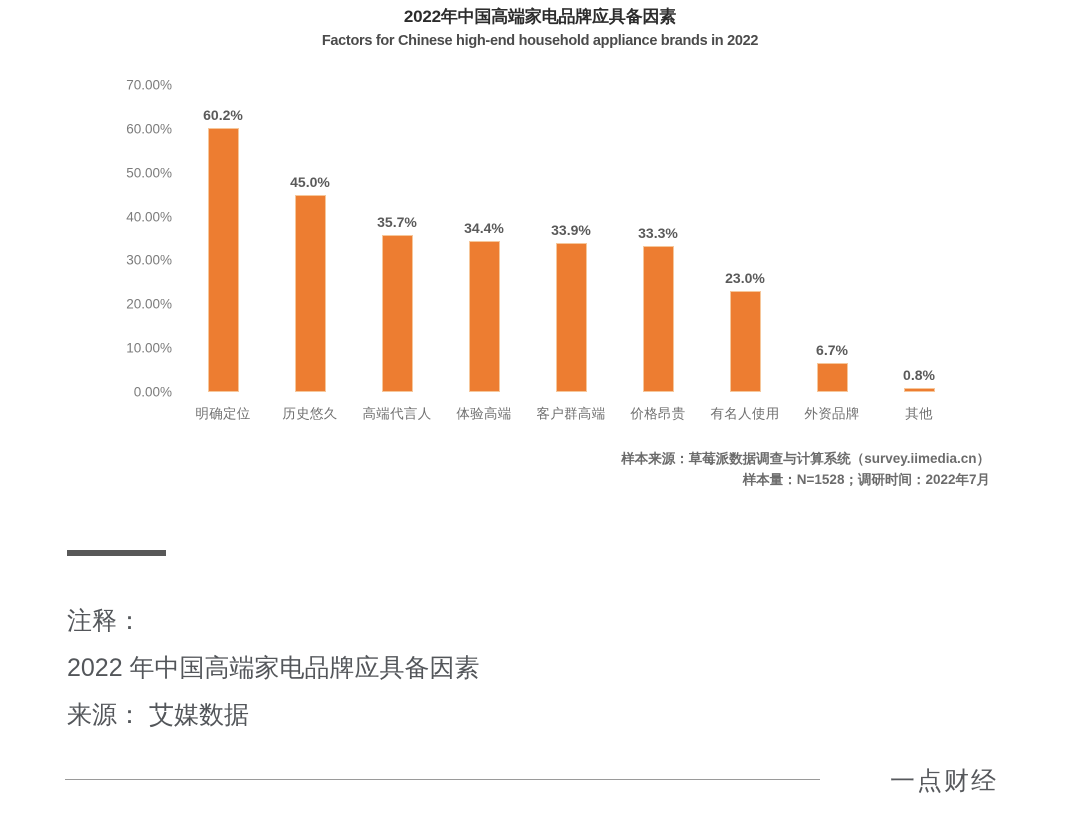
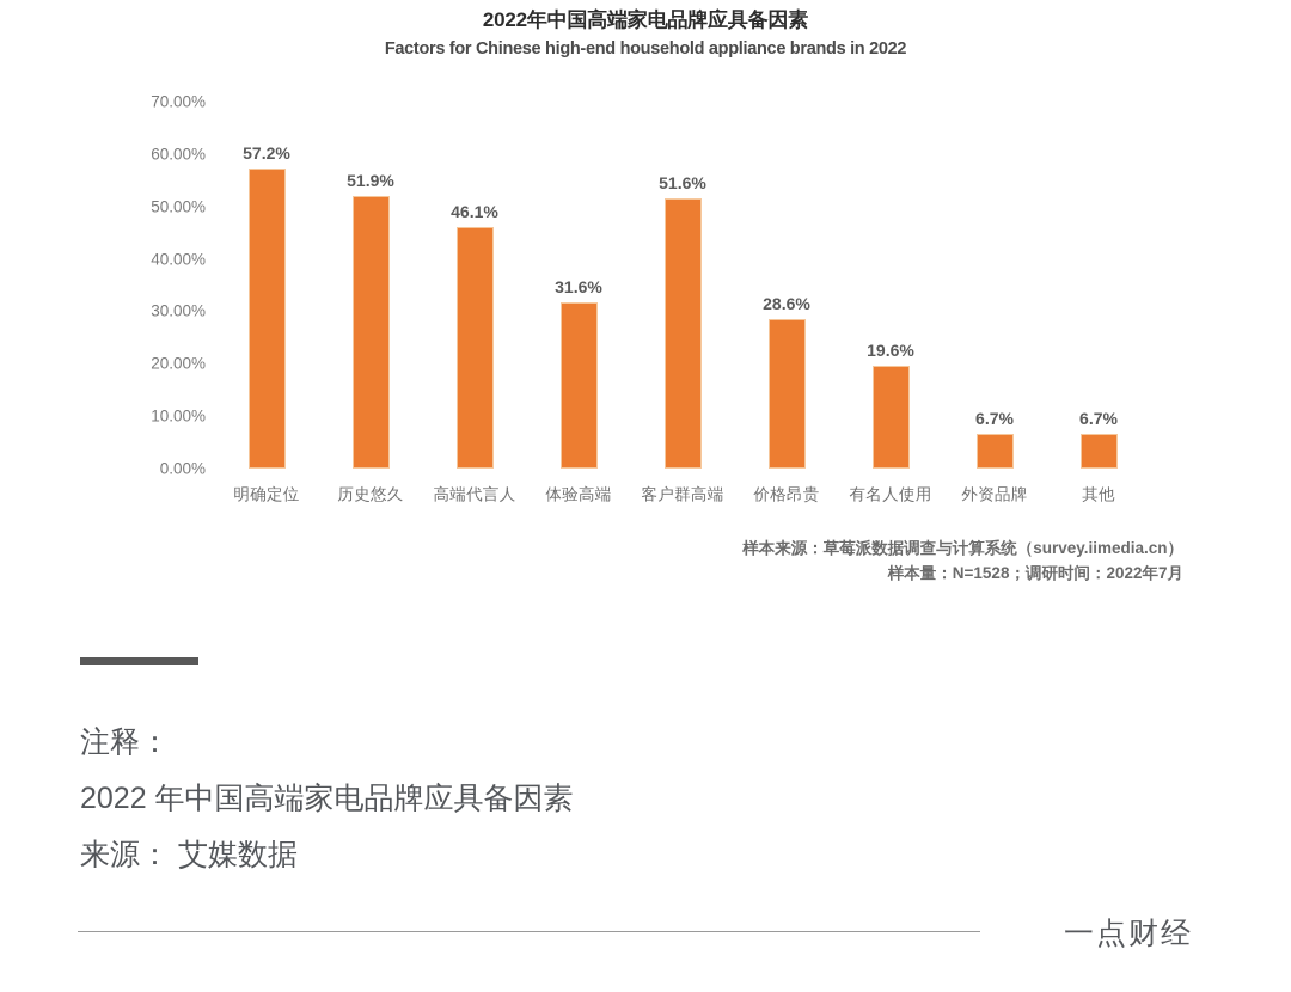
明确定位: 60.2% -> 57.2%
历史悠久: 45.0% -> 51.9%
高端代言人: 35.7% -> 46.1%
体验高端: 34.4% -> 31.6%
客户群高端: 33.9% -> 51.6%
价格昂贵: 33.3% -> 28.6%
有名人使用: 23.0% -> 19.6%
其他: 0.8% -> 6.7%
